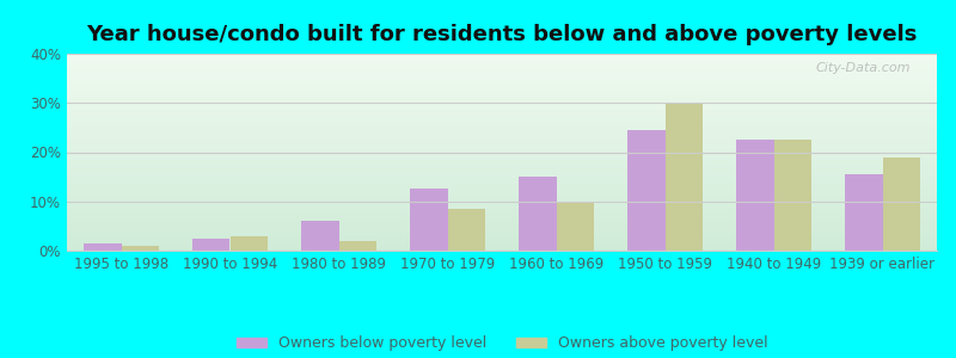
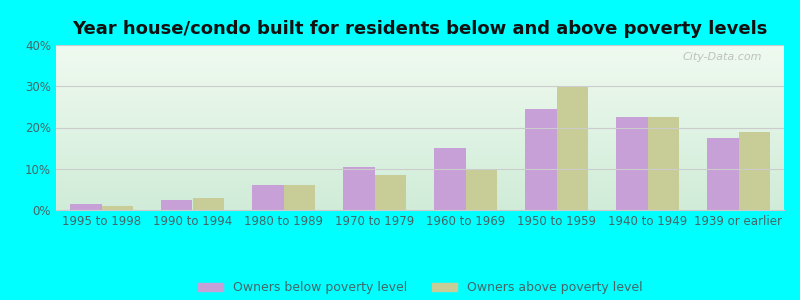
Owners above poverty level/1980 to 1989: 2.0% -> 6.0%
Owners below poverty level/1970 to 1979: 12.5% -> 10.5%
Owners below poverty level/1939 or earlier: 15.5% -> 17.5%
